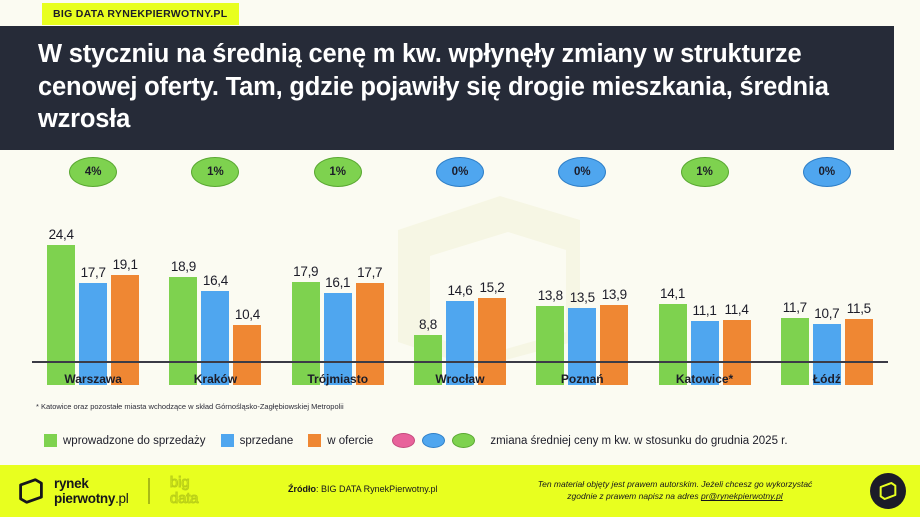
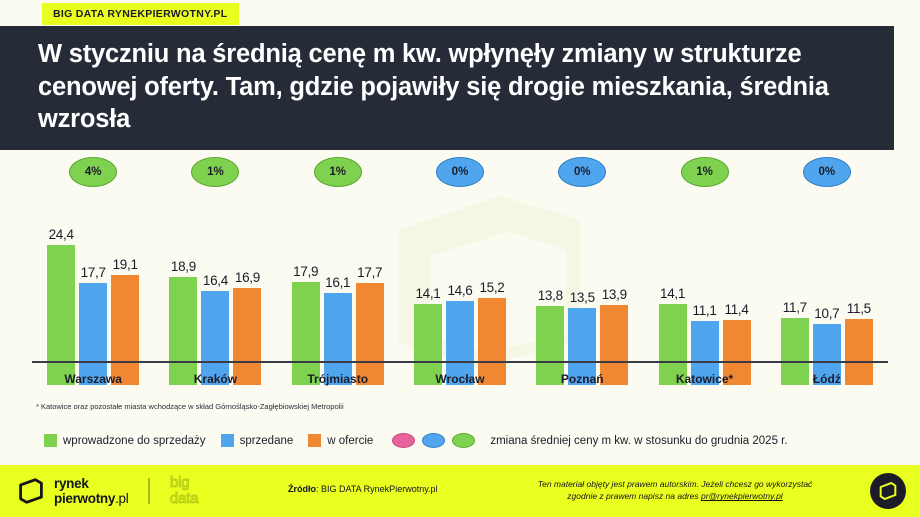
w ofercie/Kraków: 10,4 -> 16,9
wprowadzone do sprzedaży/Wrocław: 8,8 -> 14,1
